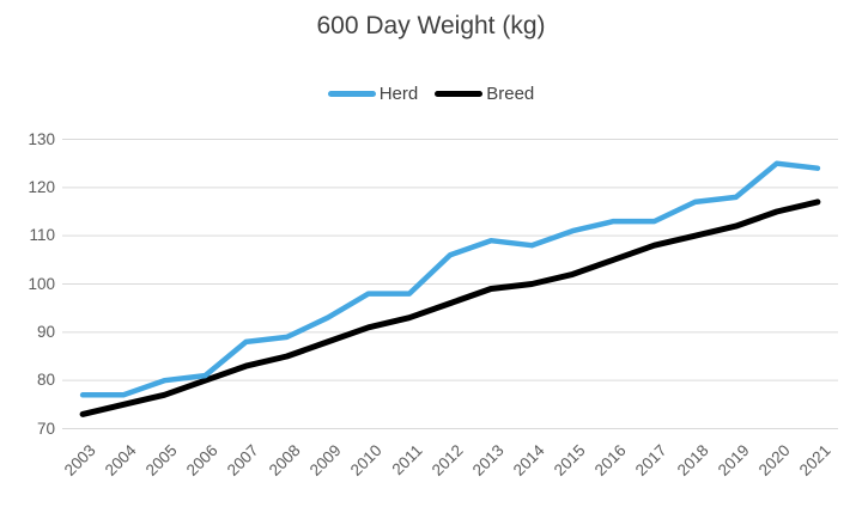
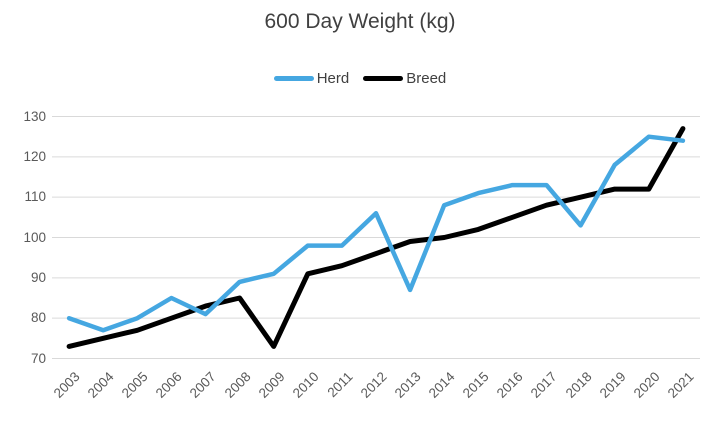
Herd/2003: 77 -> 80
Herd/2006: 81 -> 85
Herd/2007: 88 -> 81
Herd/2009: 93 -> 91
Breed/2009: 88 -> 73
Herd/2013: 109 -> 87
Herd/2018: 117 -> 103
Breed/2020: 115 -> 112
Breed/2021: 117 -> 127
